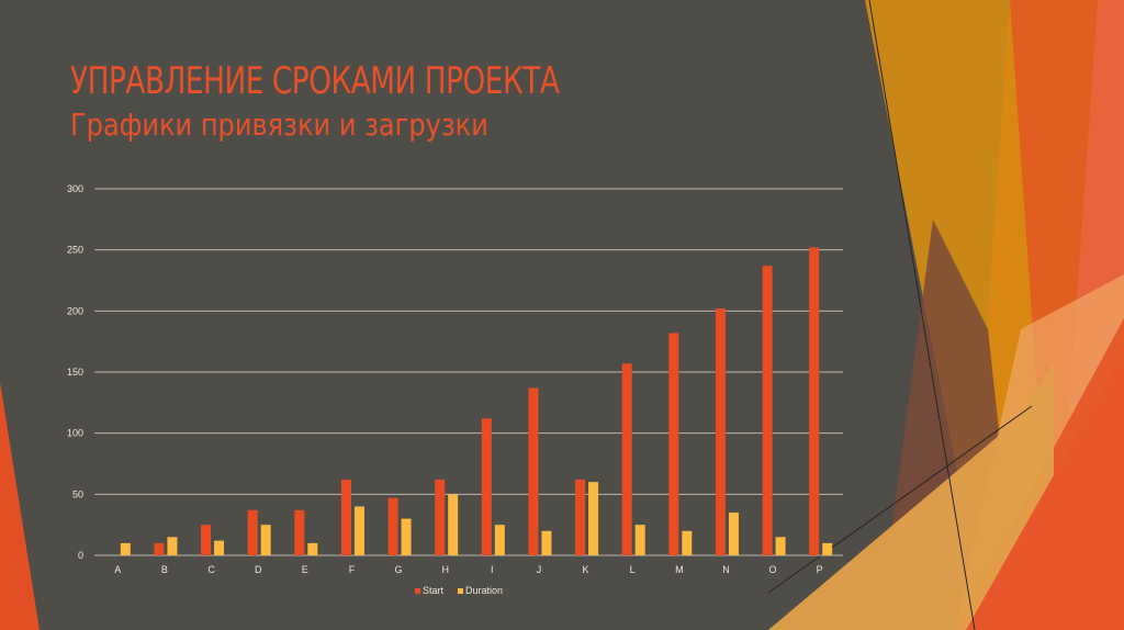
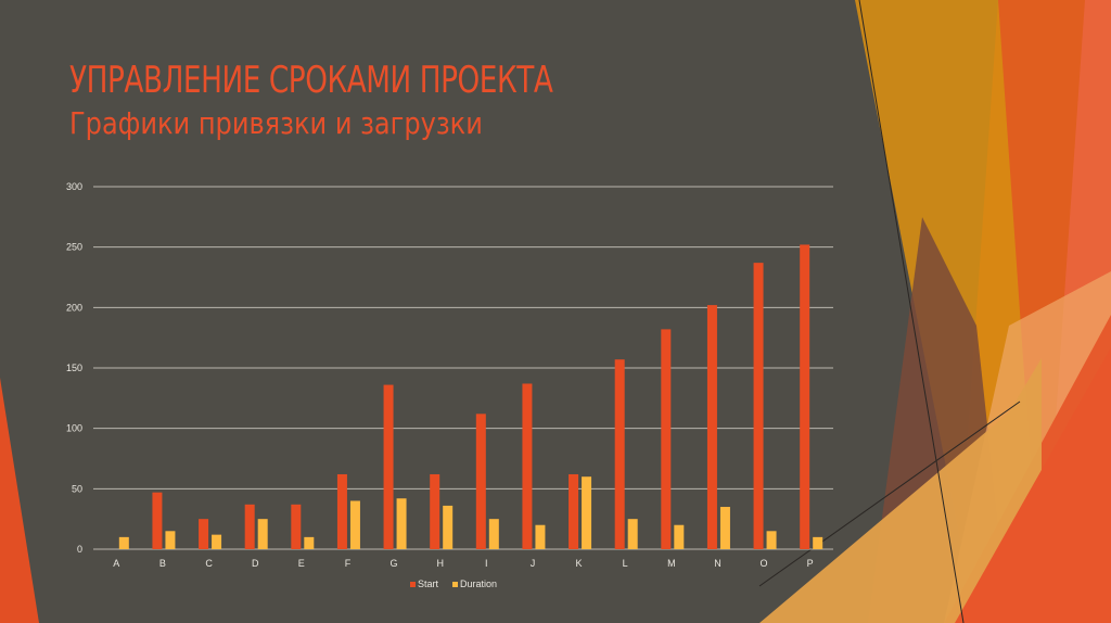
Start/B: 10 -> 47
Start/G: 47 -> 136
Duration/G: 30 -> 42
Duration/H: 50 -> 36
